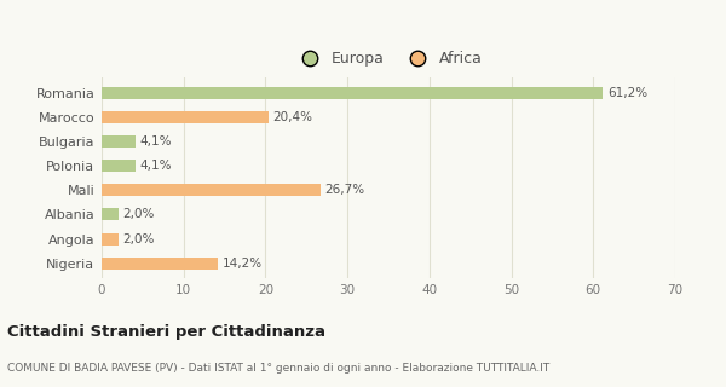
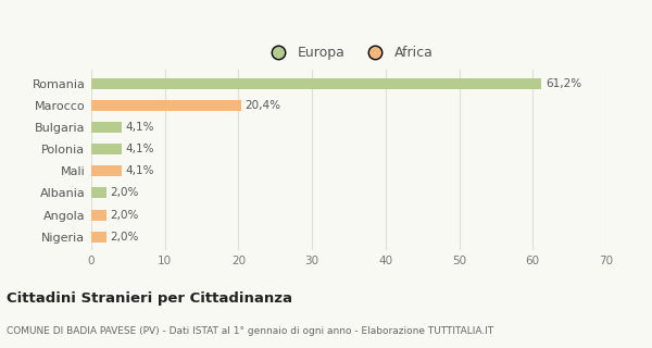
Mali: 26,7% -> 4,1%
Nigeria: 14,2% -> 2,0%
